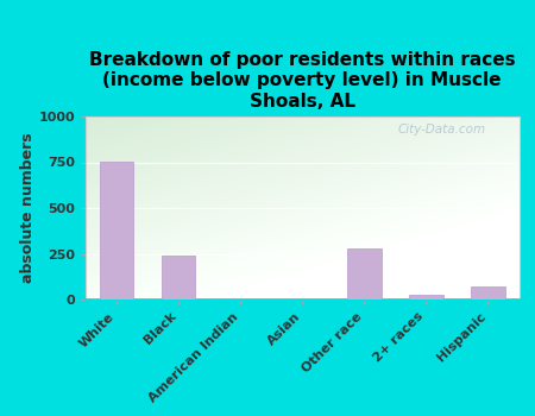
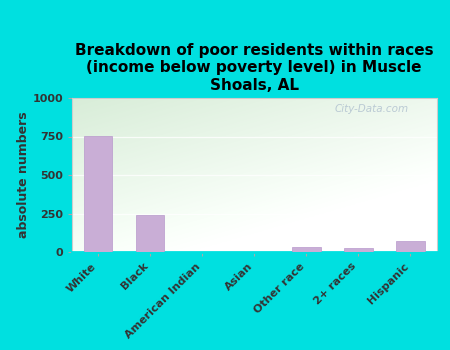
Other race: 280 -> 30
